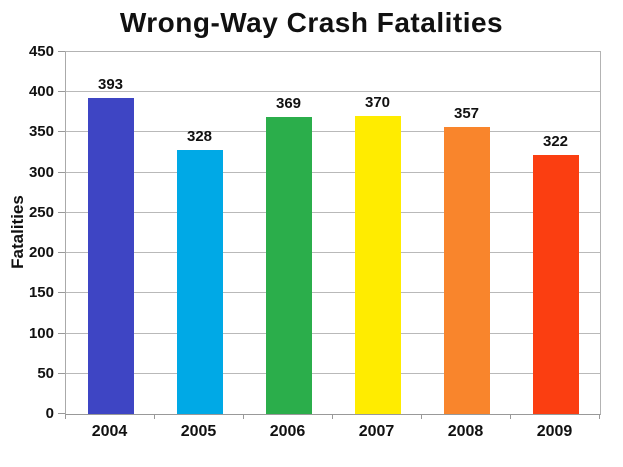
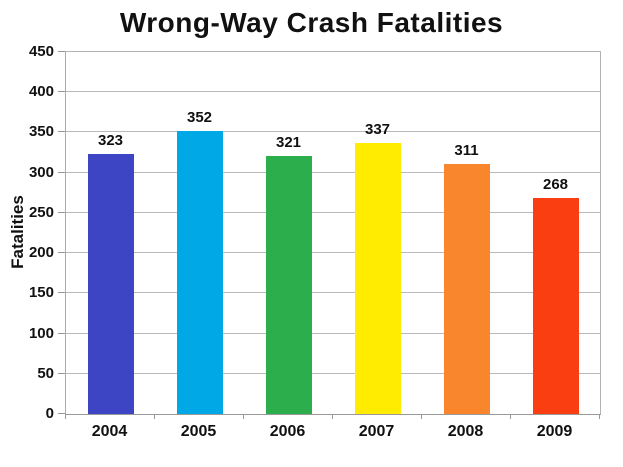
2004: 393 -> 323
2005: 328 -> 352
2006: 369 -> 321
2007: 370 -> 337
2008: 357 -> 311
2009: 322 -> 268
